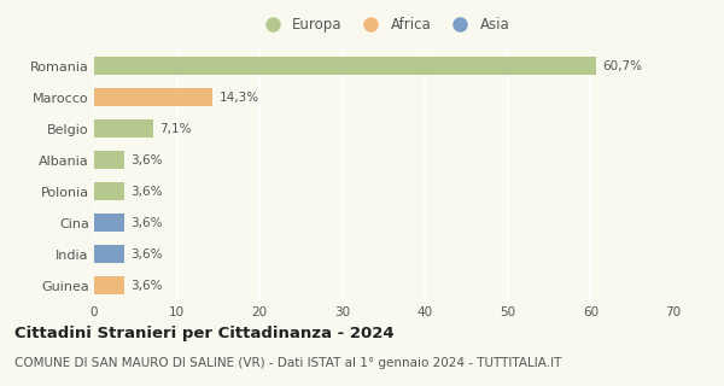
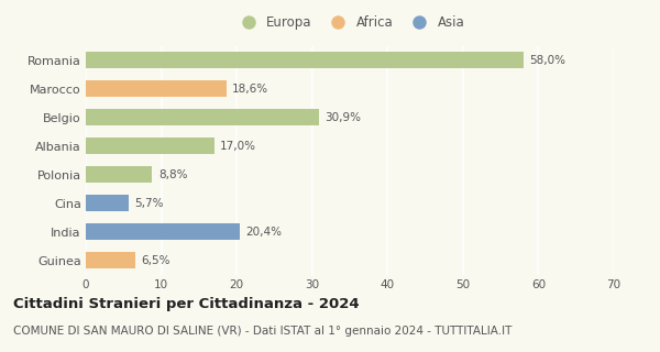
Romania: 60,7% -> 58,0%
Marocco: 14,3% -> 18,6%
Belgio: 7,1% -> 30,9%
Albania: 3,6% -> 17,0%
Polonia: 3,6% -> 8,8%
Cina: 3,6% -> 5,7%
India: 3,6% -> 20,4%
Guinea: 3,6% -> 6,5%
